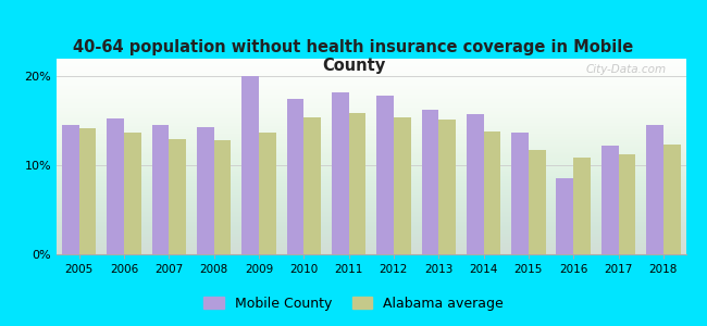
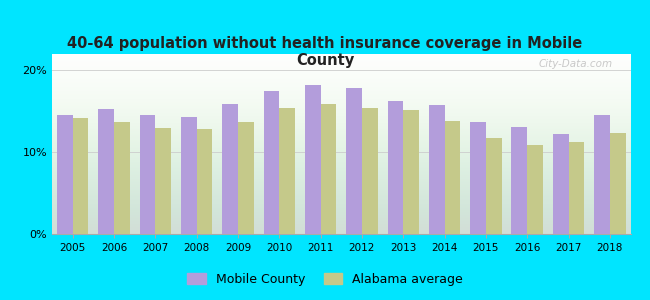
Mobile County/2009: 20.0% -> 15.9%
Mobile County/2016: 8.6% -> 13.1%
